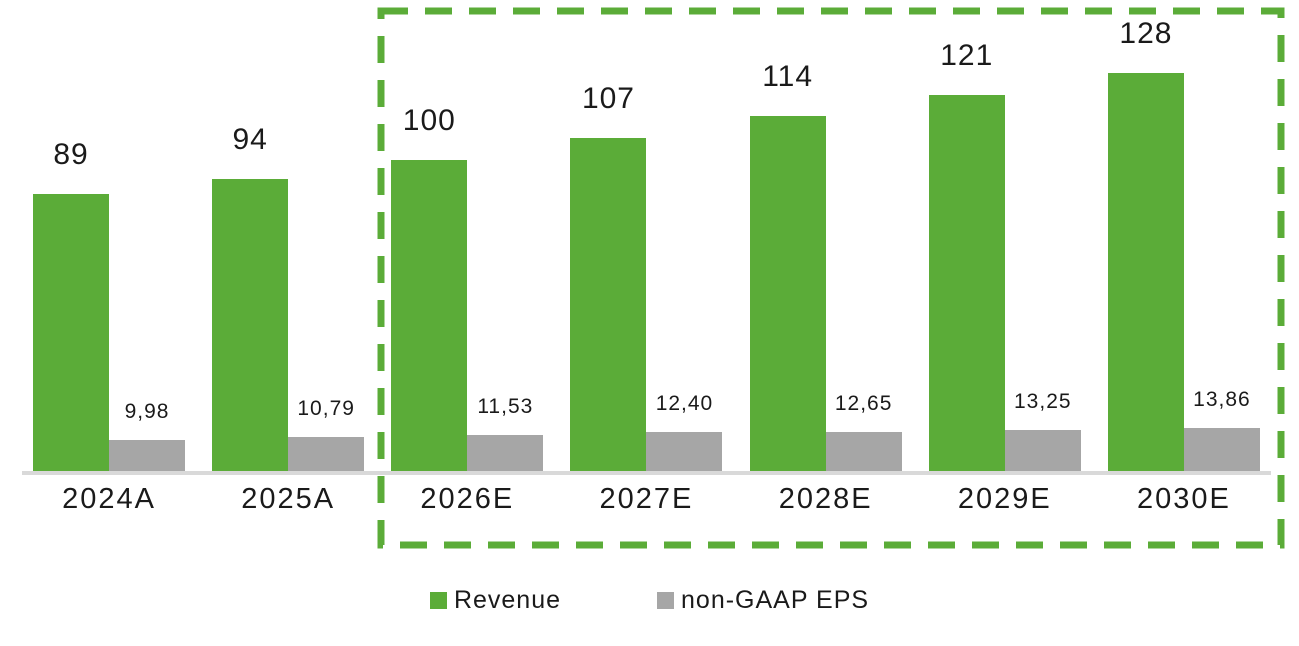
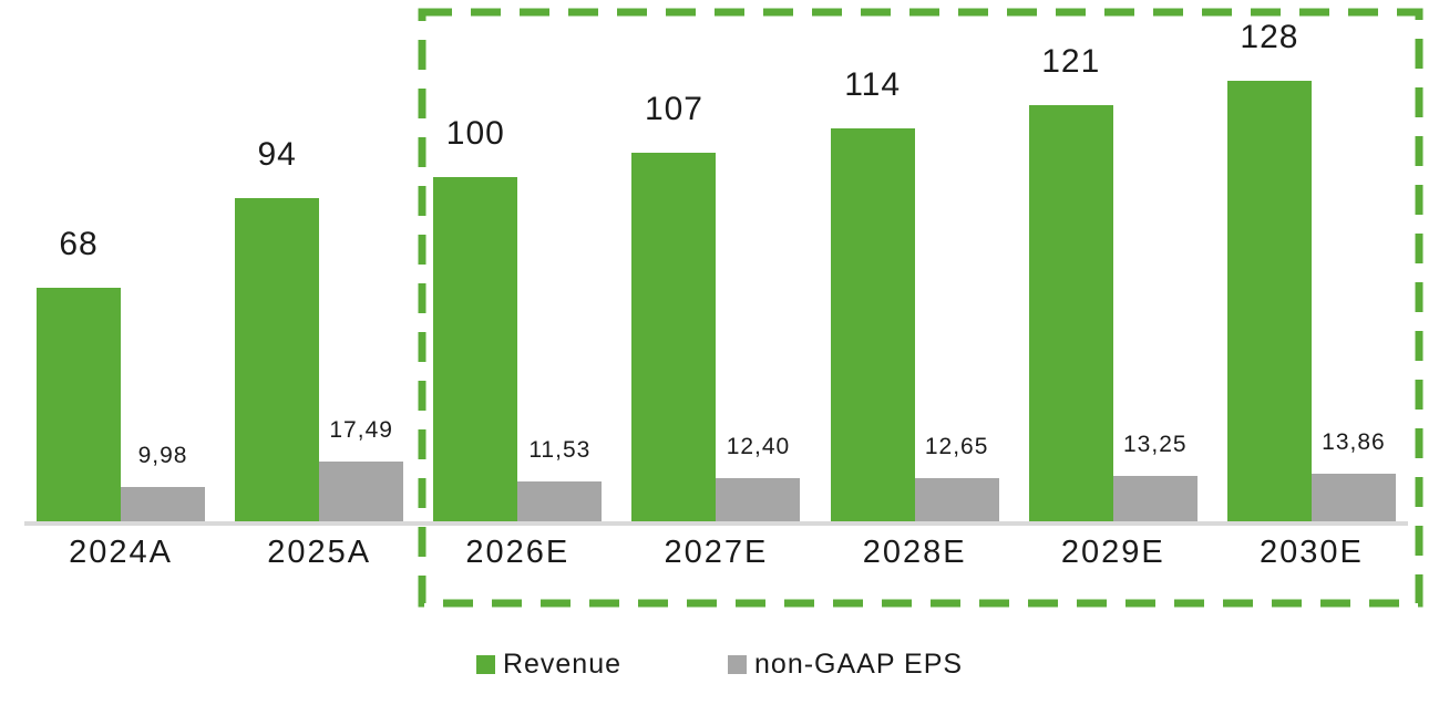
Revenue/2024A: 89 -> 68
non-GAAP EPS/2025A: 10,79 -> 17,49
